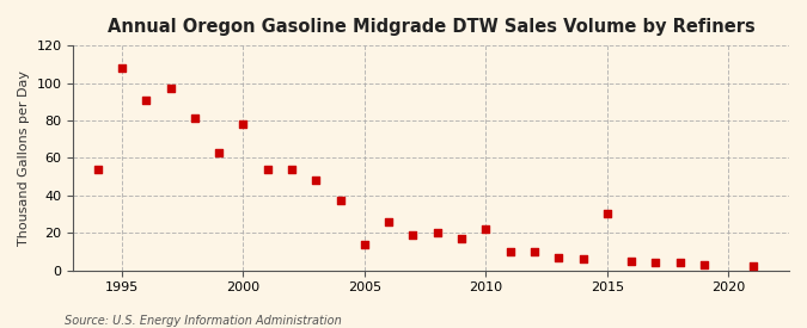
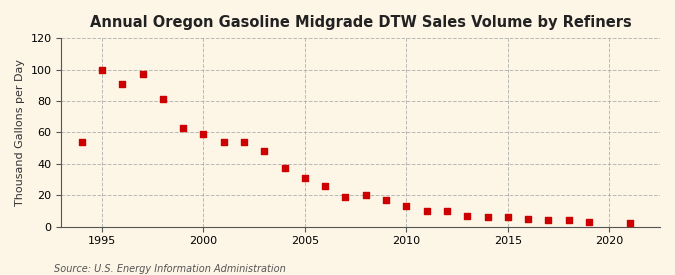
1995: 108 -> 100
2000: 78 -> 59
2005: 14 -> 31
2010: 22 -> 13
2015: 30 -> 6
